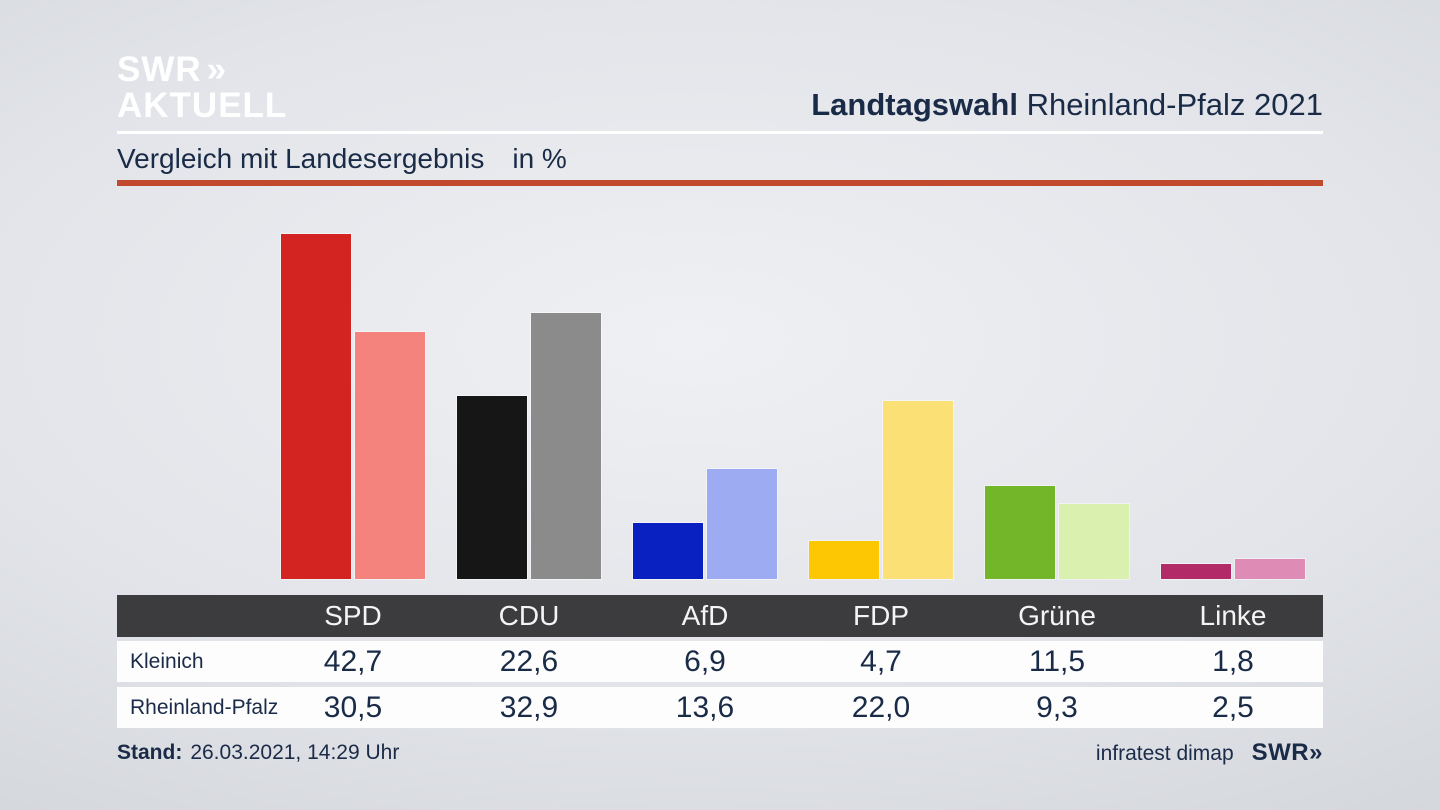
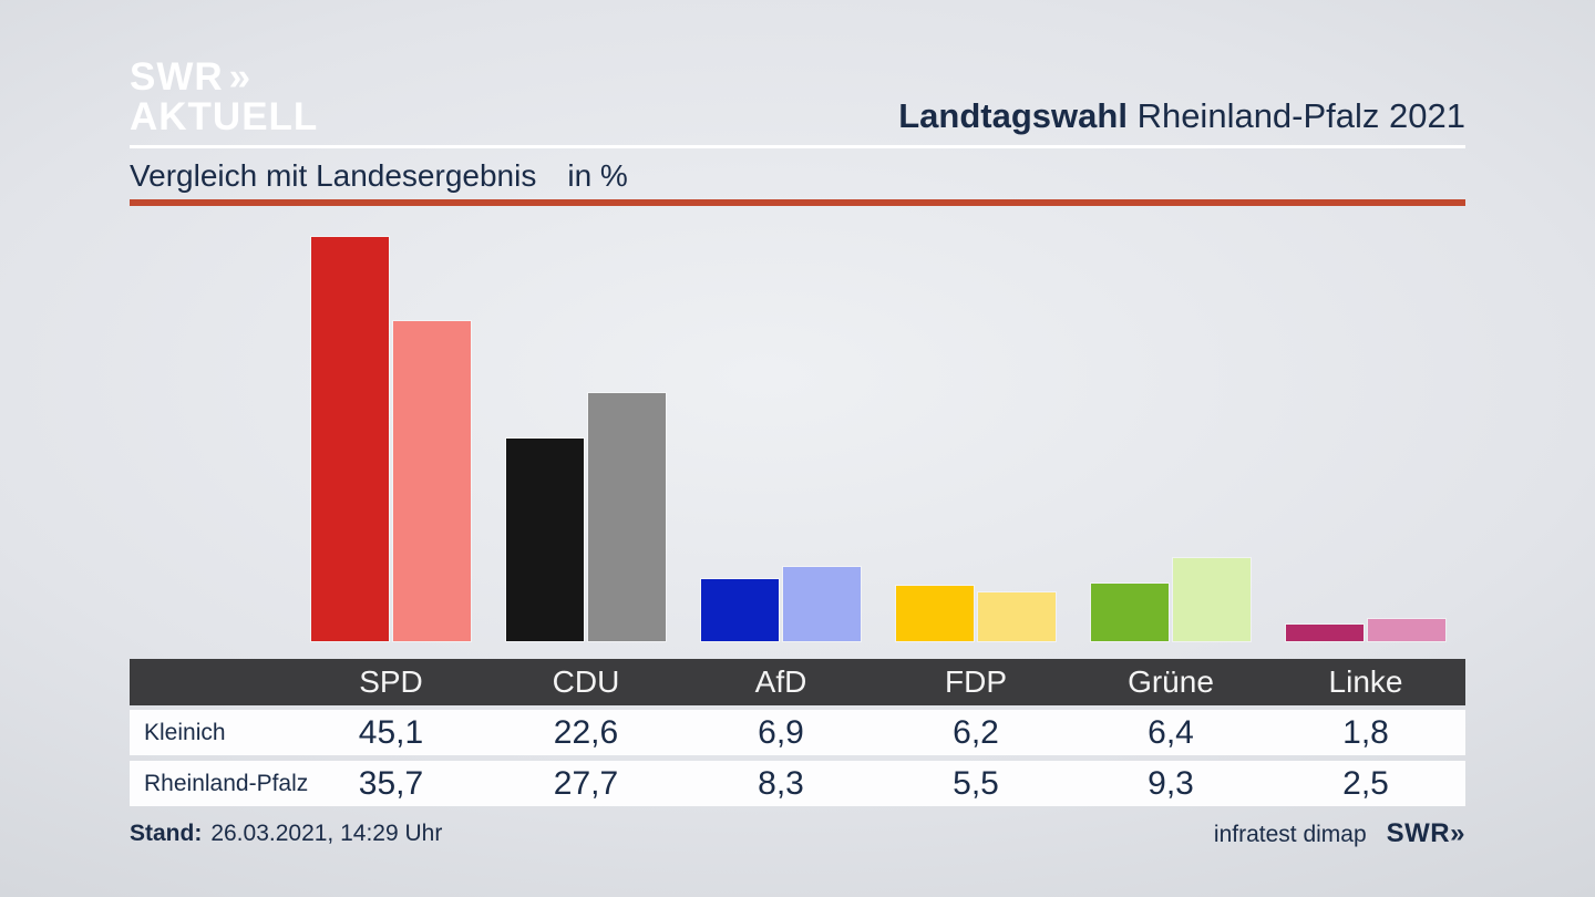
Kleinich/SPD: 42,7 -> 45,1
Rheinland-Pfalz/SPD: 30,5 -> 35,7
Rheinland-Pfalz/CDU: 32,9 -> 27,7
Rheinland-Pfalz/AfD: 13,6 -> 8,3
Kleinich/FDP: 4,7 -> 6,2
Rheinland-Pfalz/FDP: 22,0 -> 5,5
Kleinich/Grüne: 11,5 -> 6,4
